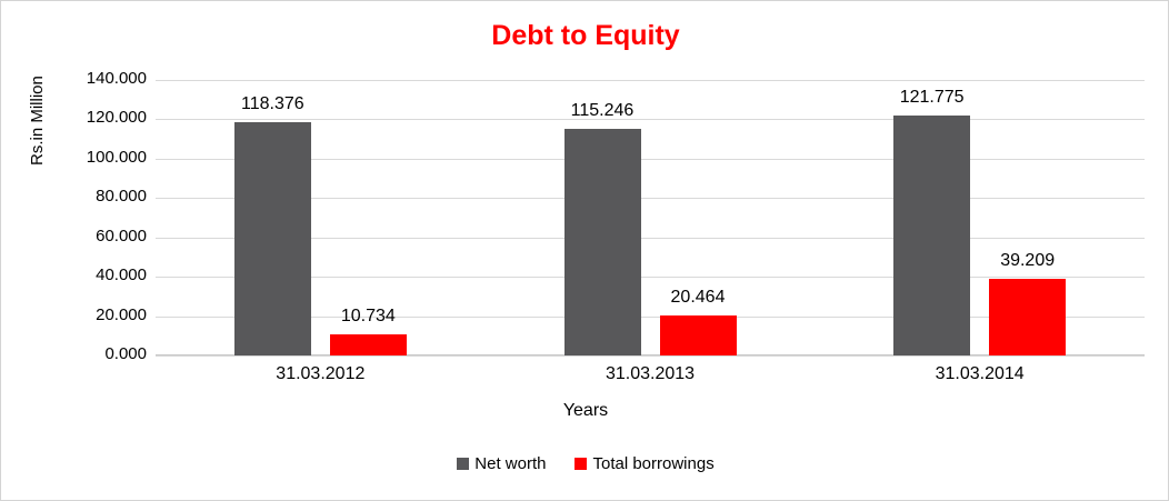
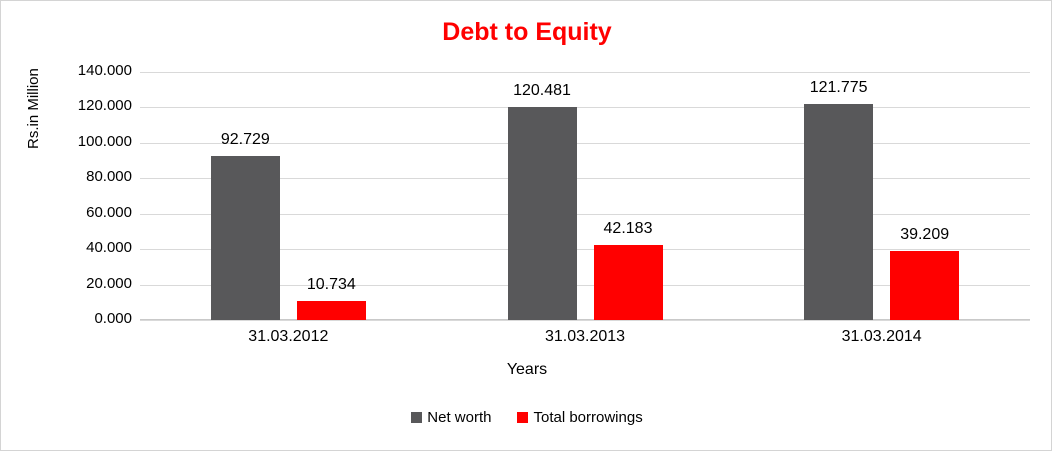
Net worth/31.03.2012: 118.376 -> 92.729
Net worth/31.03.2013: 115.246 -> 120.481
Total borrowings/31.03.2013: 20.464 -> 42.183
